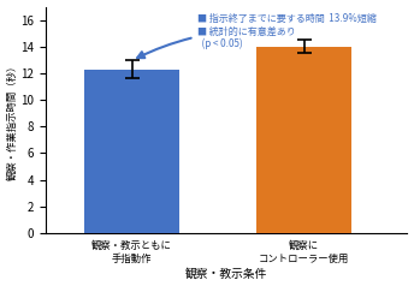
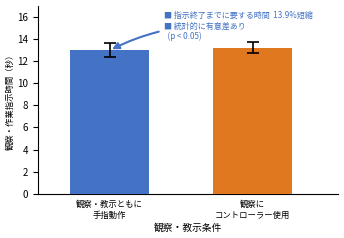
観察・教示ともに 手指動作: 12.3 -> 13.0
観察に コントローラー使用: 14.0 -> 13.2
